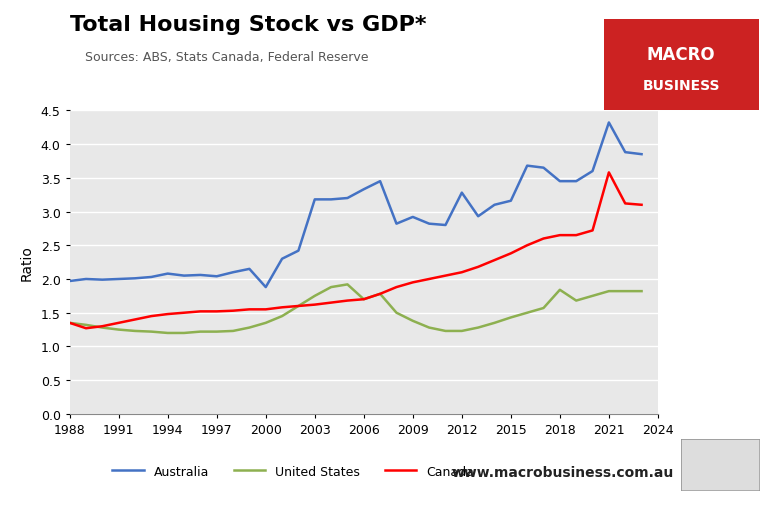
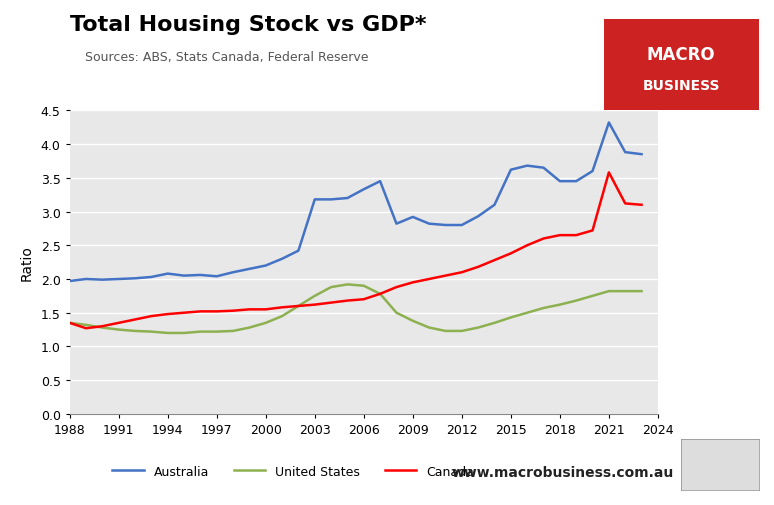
Australia/2000: 1.88 -> 2.20
United States/2006: 1.70 -> 1.90
Australia/2012: 3.28 -> 2.80
Australia/2015: 3.16 -> 3.62
United States/2018: 1.84 -> 1.62
